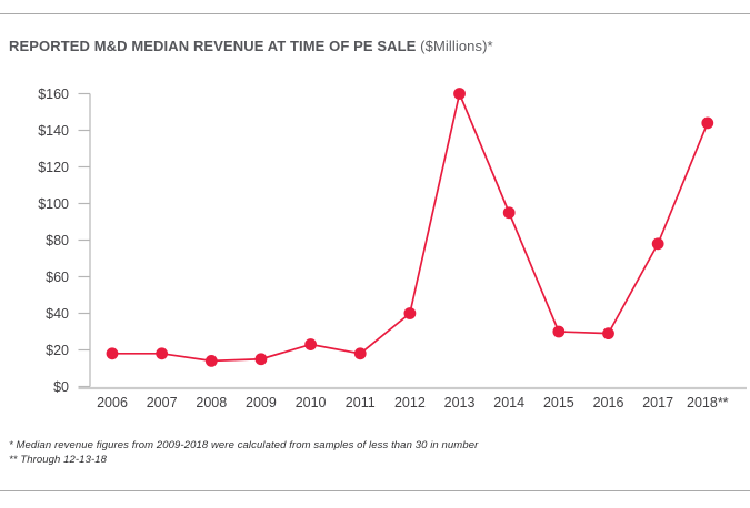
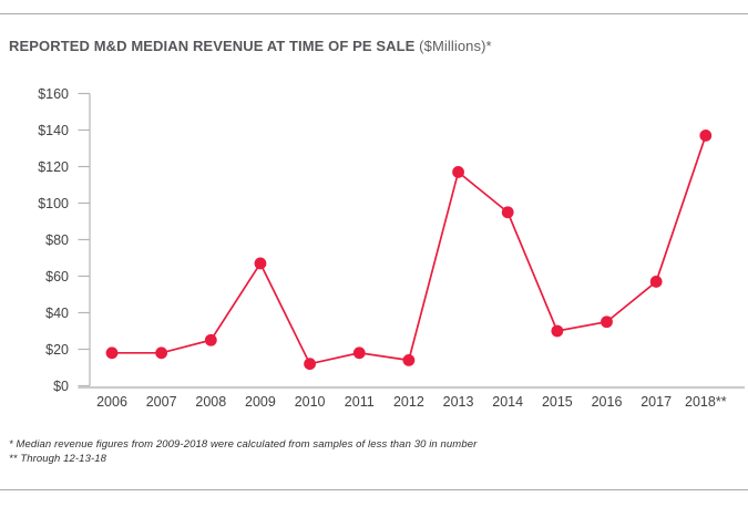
2008: $14 -> $25
2009: $15 -> $67
2010: $23 -> $12
2012: $40 -> $14
2013: $160 -> $117
2016: $29 -> $35
2017: $78 -> $57
2018**: $144 -> $137
